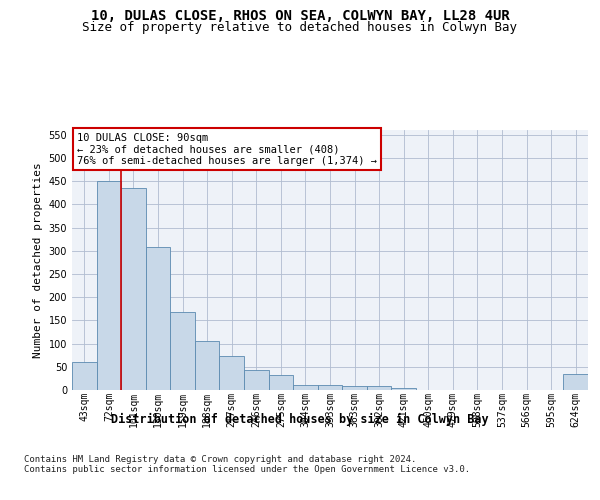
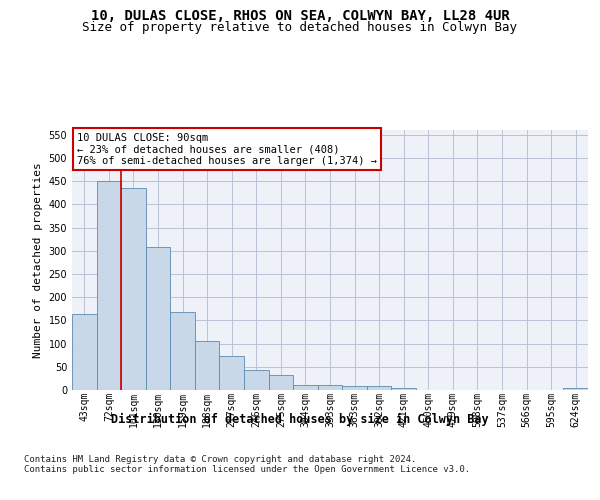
43sqm: 60 -> 163
624sqm: 35 -> 5
